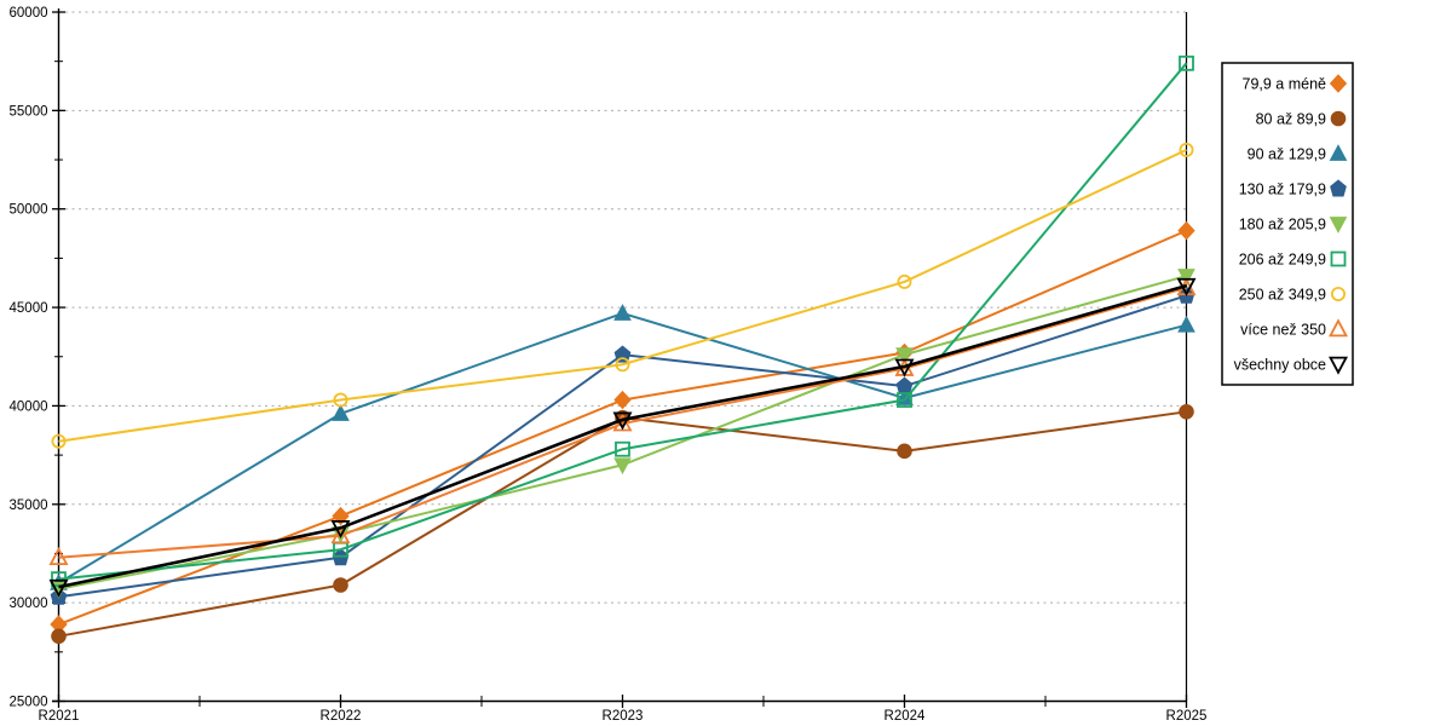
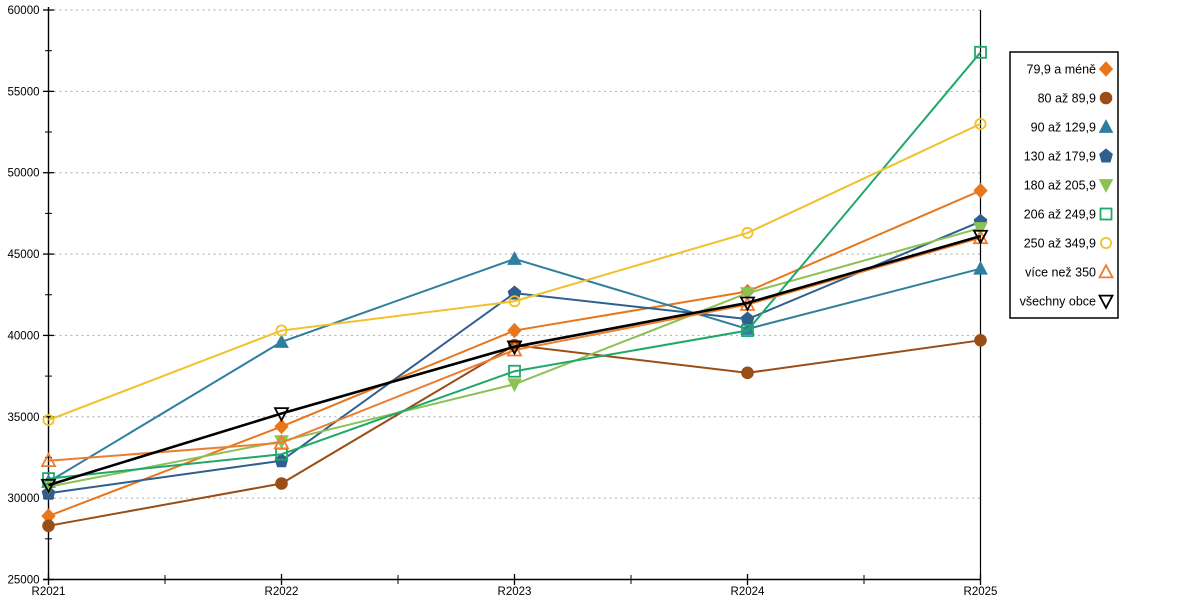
250 až 349,9/R2021: 38200 -> 34800
všechny obce/R2022: 33800 -> 35200
130 až 179,9/R2025: 45600 -> 47000
